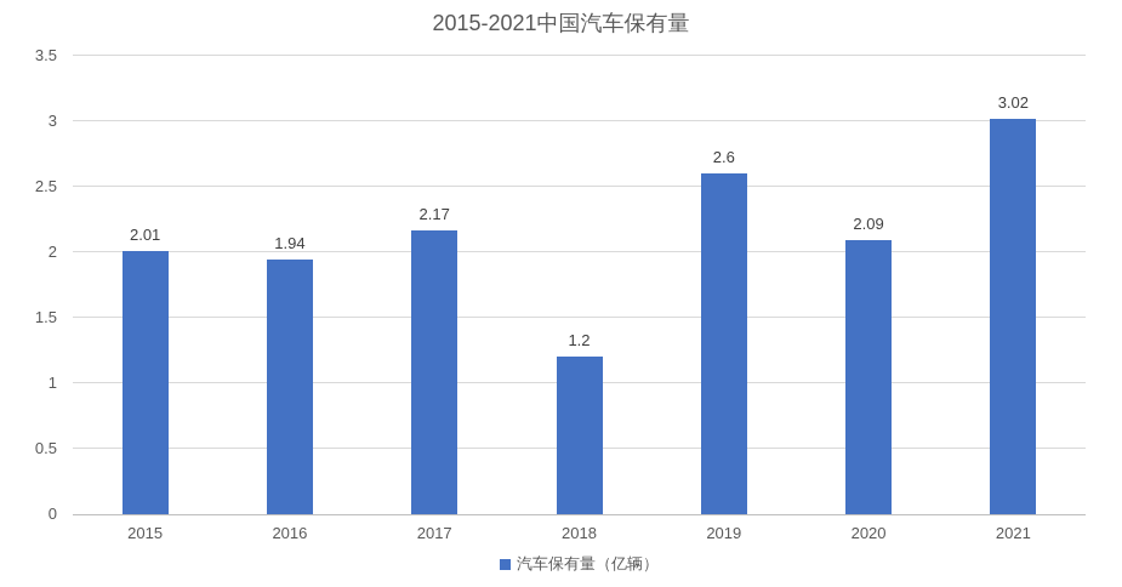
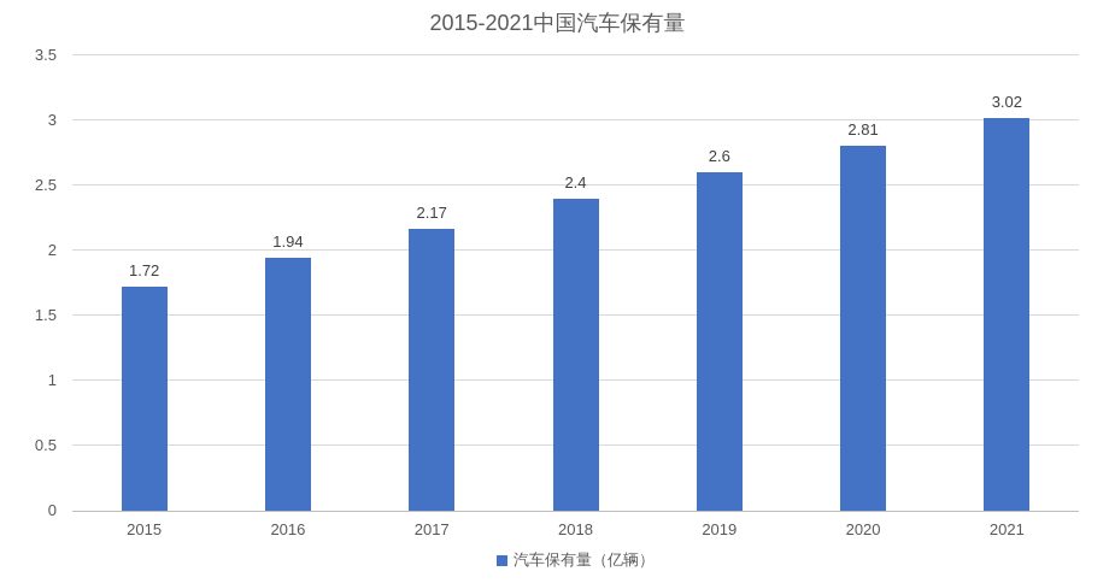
2015: 2.01 -> 1.72
2018: 1.2 -> 2.4
2020: 2.09 -> 2.81
